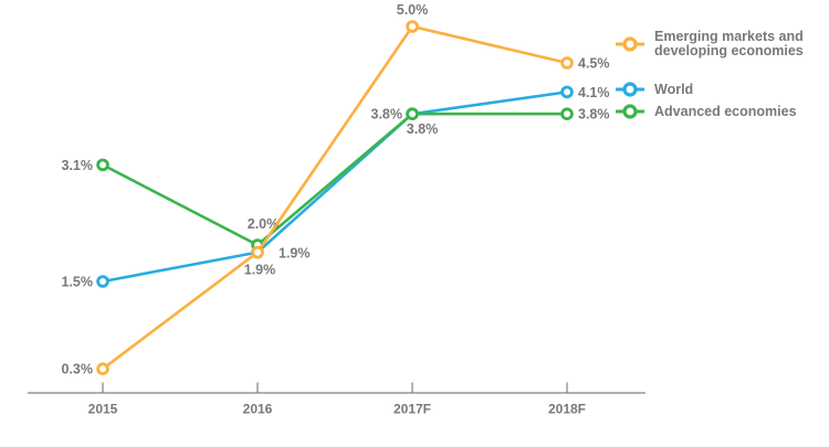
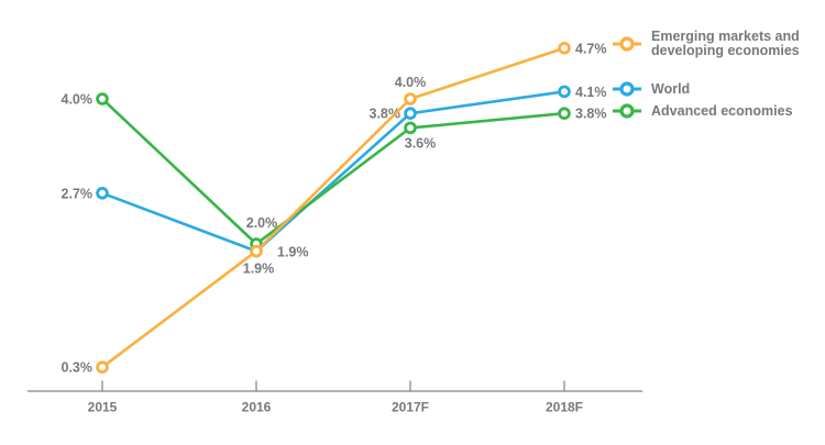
World/2015: 1.5% -> 2.7%
Advanced economies/2015: 3.1% -> 4.0%
Advanced economies/2017F: 3.8% -> 3.6%
Emerging markets and developing economies/2017F: 5.0% -> 4.0%
Emerging markets and developing economies/2018F: 4.5% -> 4.7%
